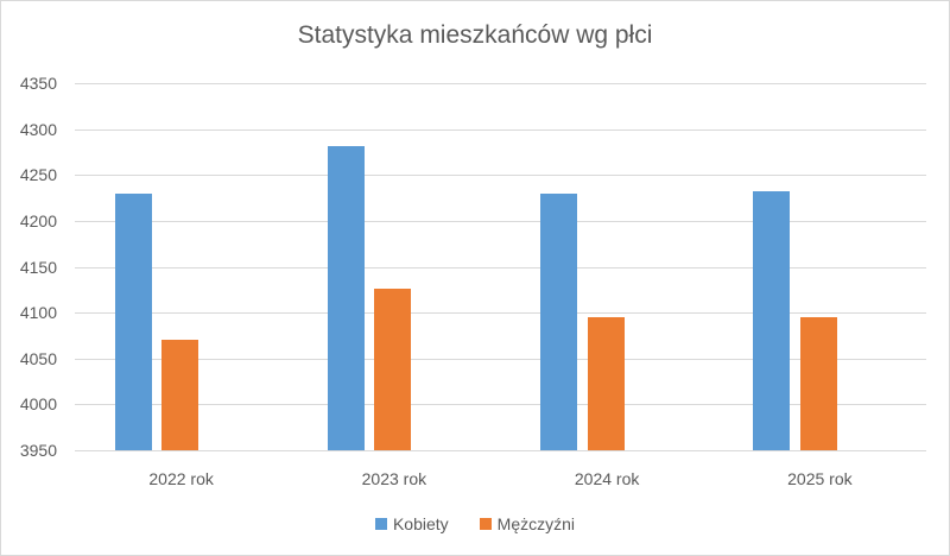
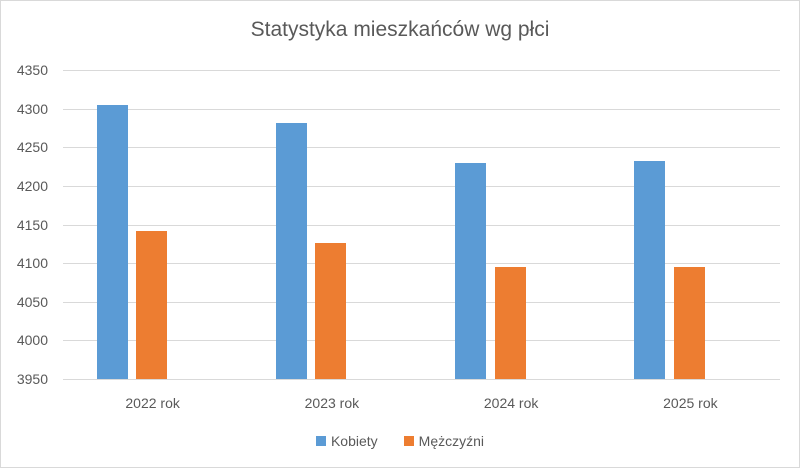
Kobiety/2022 rok: 4230 -> 4300
Mężczyźni/2022 rok: 4070 -> 4140
